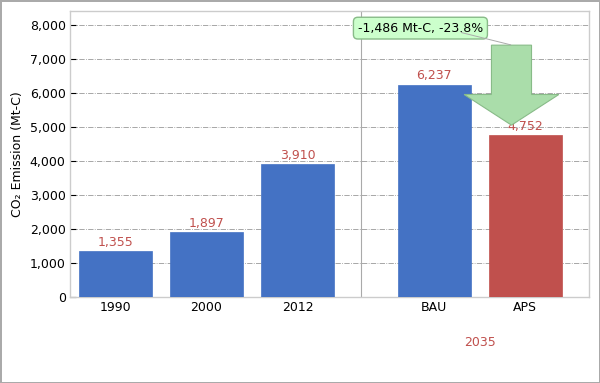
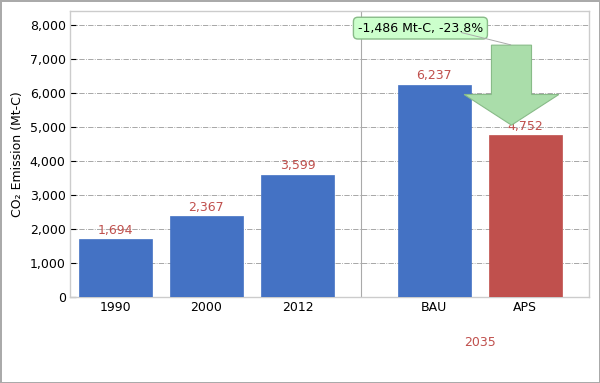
1990: 1,355 -> 1,694
2000: 1,897 -> 2,367
2012: 3,910 -> 3,599
